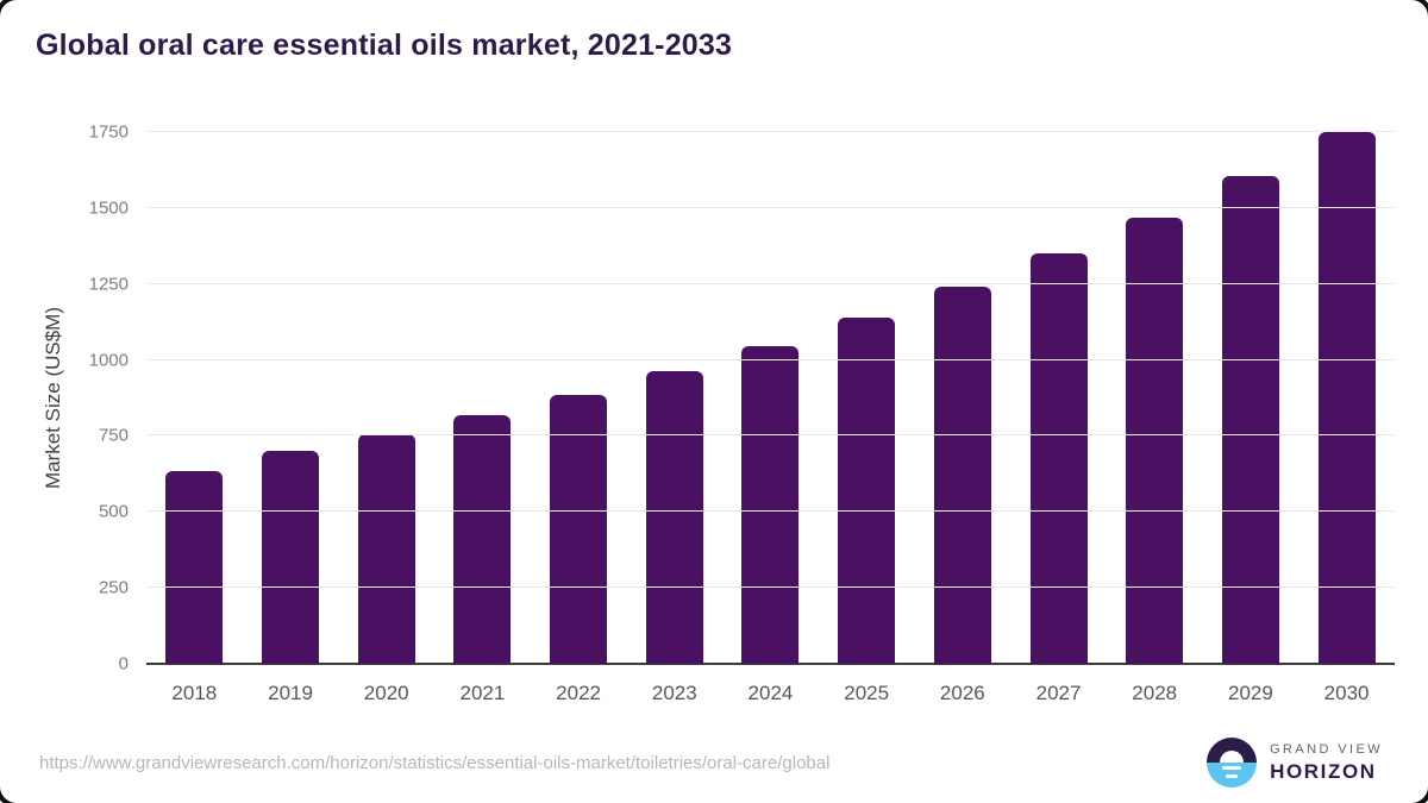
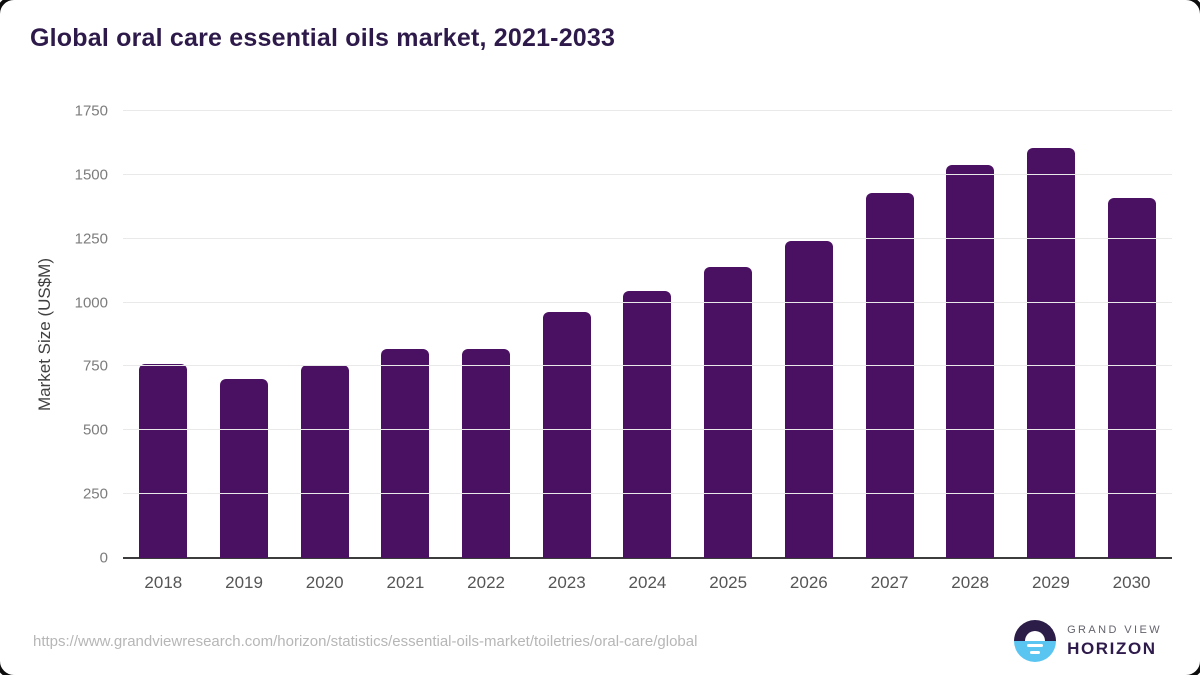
2018: 640 -> 760
2022: 880 -> 820
2027: 1350 -> 1430
2028: 1470 -> 1540
2030: 1750 -> 1410
